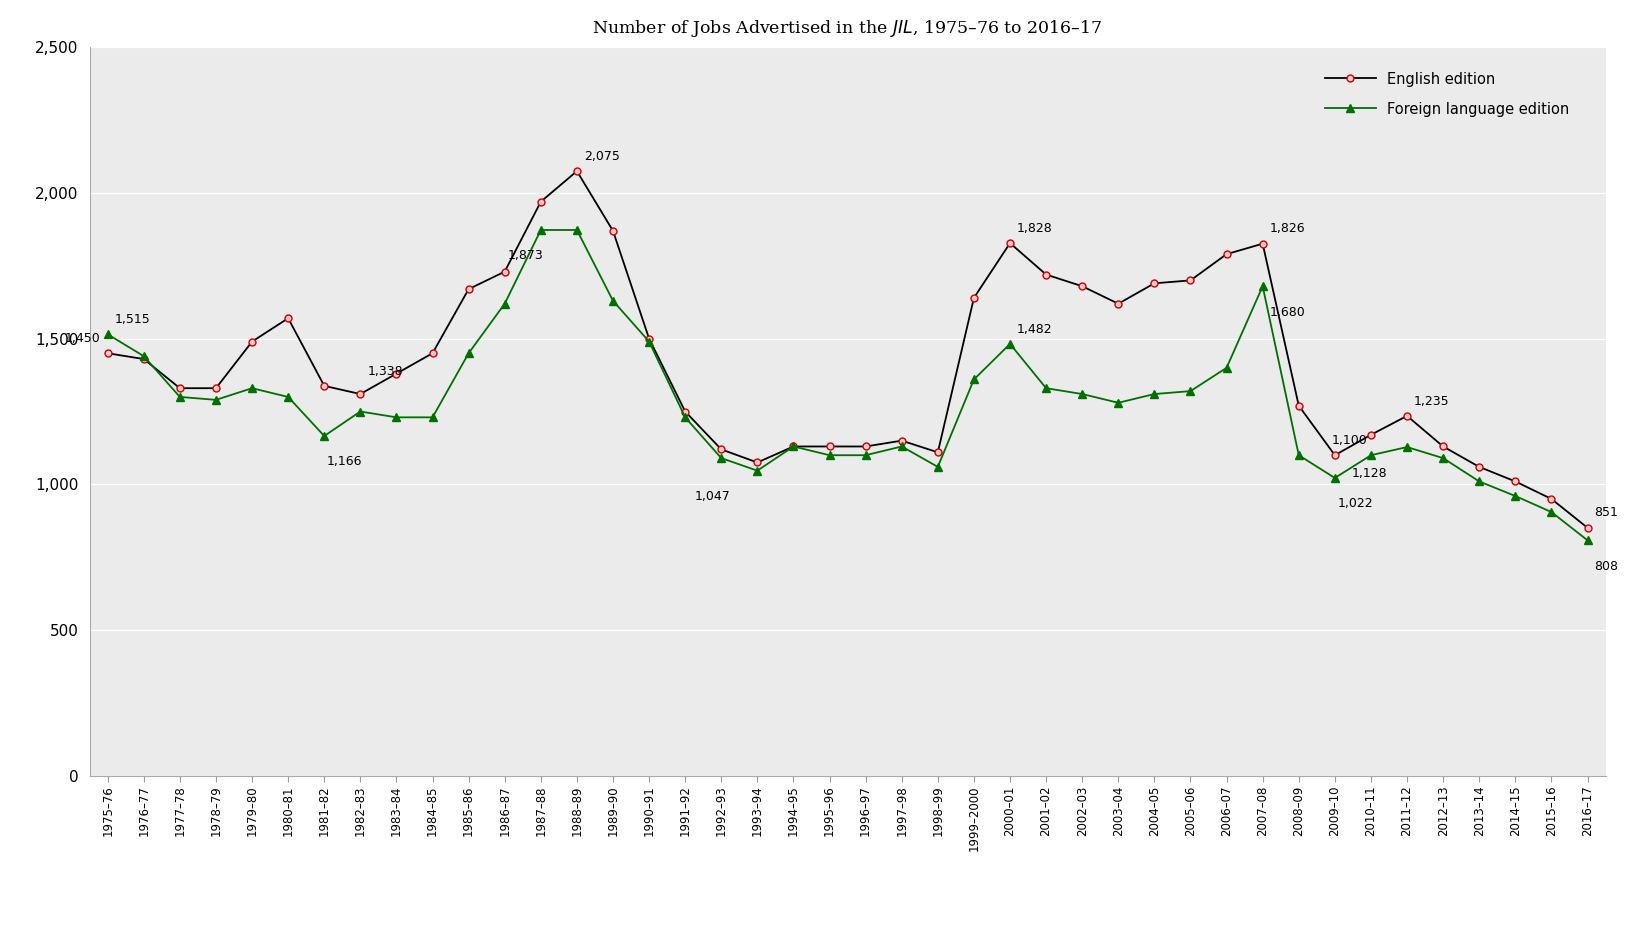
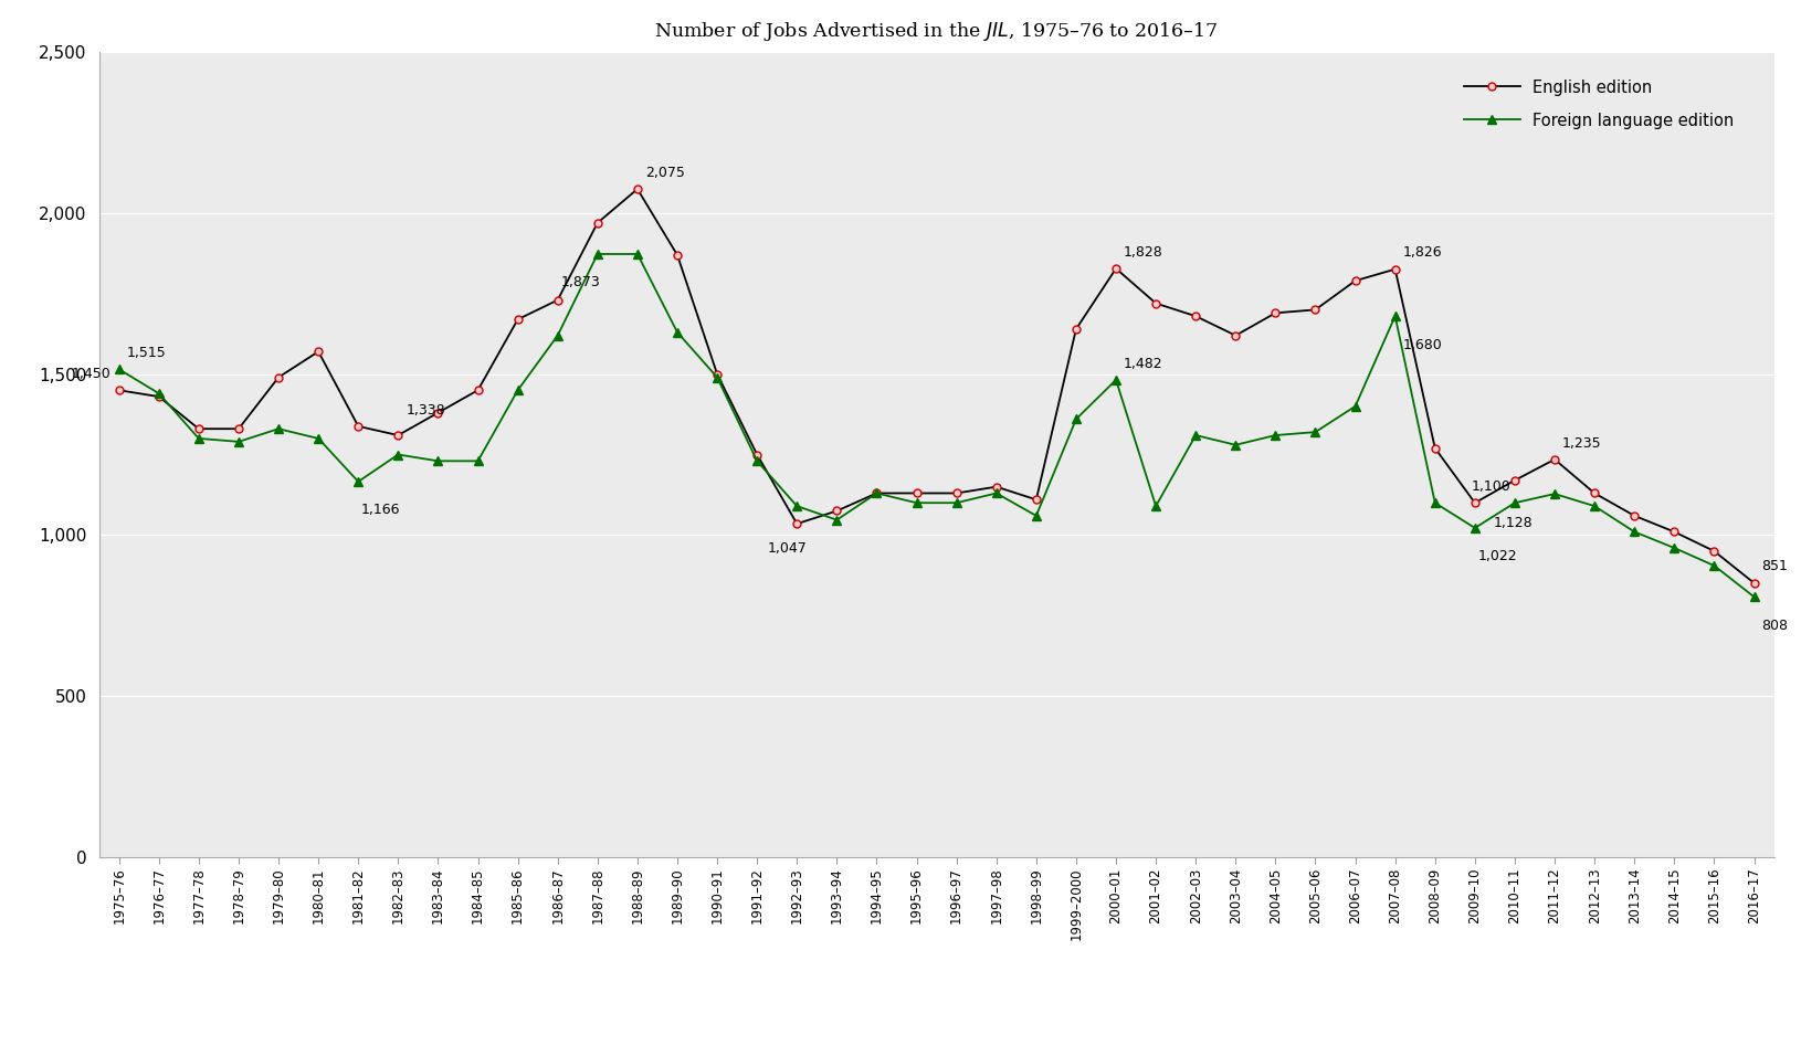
English edition/1992–93: 1,120 -> 1,035
Foreign language edition/2001–02: 1,330 -> 1,090
